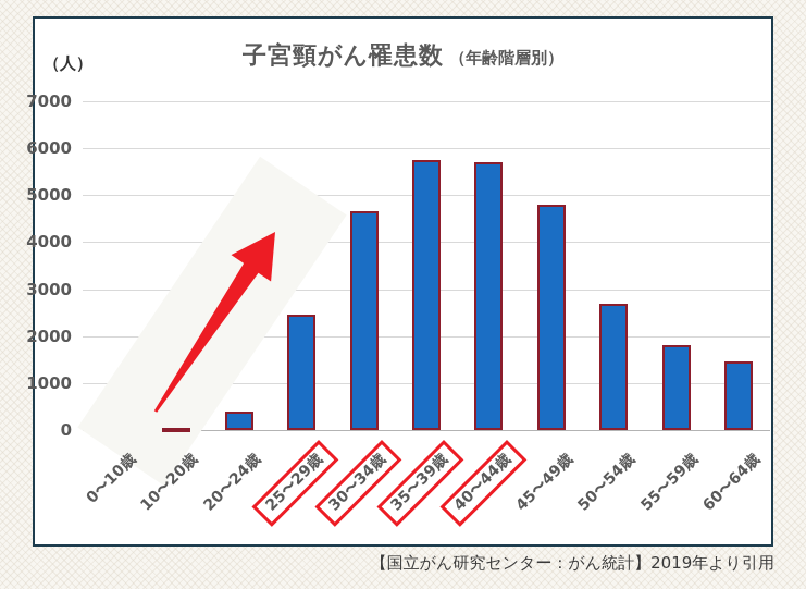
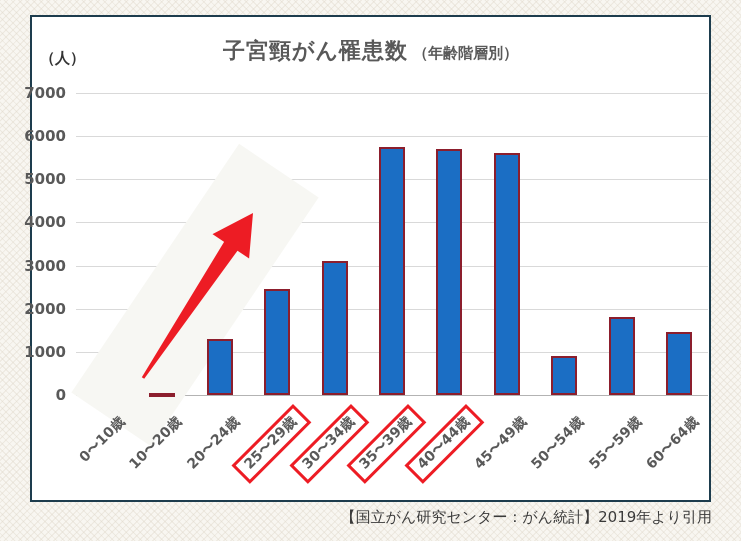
20〜24歳: 400 -> 1300
30〜34歳: 4600 -> 3100
45〜49歳: 4800 -> 5600
50〜54歳: 2700 -> 900
